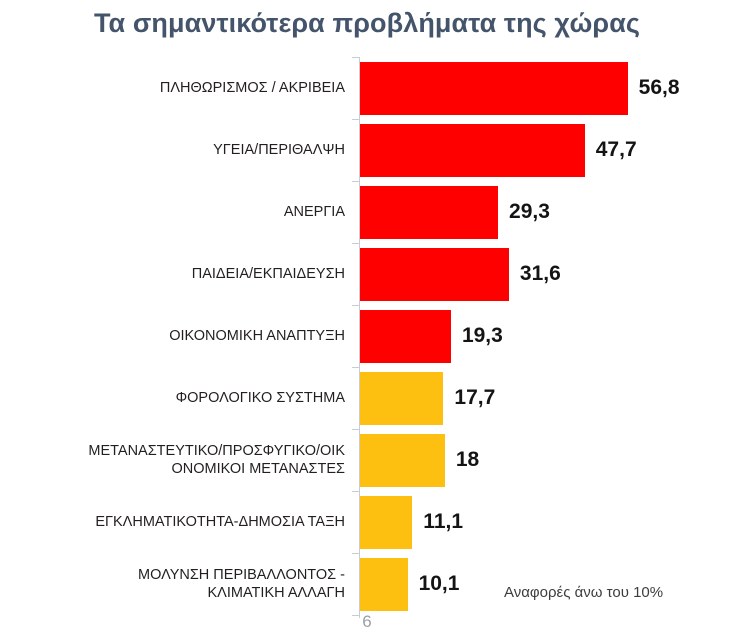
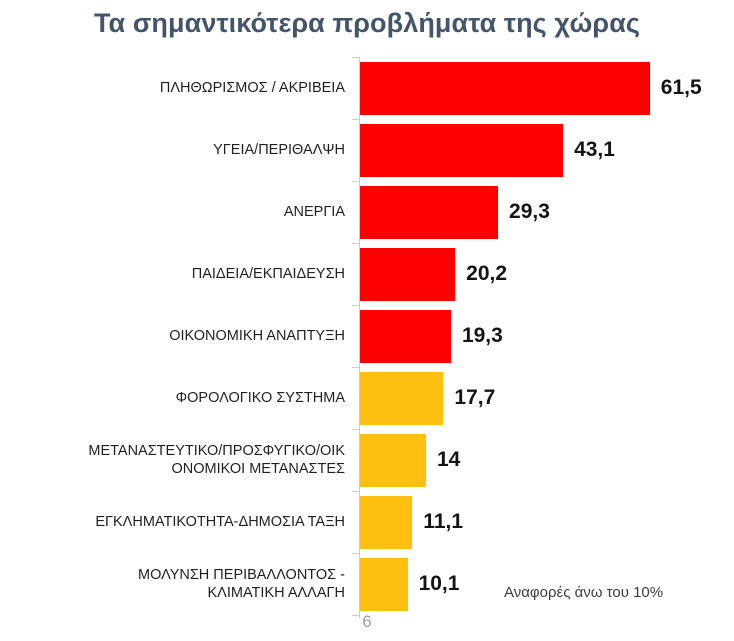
ΠΛΗΘΩΡΙΣΜΟΣ / ΑΚΡΙΒΕΙΑ: 56,8 -> 61,5
ΥΓΕΙΑ/ΠΕΡΙΘΑΛΨΗ: 47,7 -> 43,1
ΠΑΙΔΕΙΑ/ΕΚΠΑΙΔΕΥΣΗ: 31,6 -> 20,2
ΜΕΤΑΝΑΣΤΕΥΤΙΚΟ/ΠΡΟΣΦΥΓΙΚΟ/ΟΙΚ ΟΝΟΜΙΚΟΙ ΜΕΤΑΝΑΣΤΕΣ: 18 -> 14
